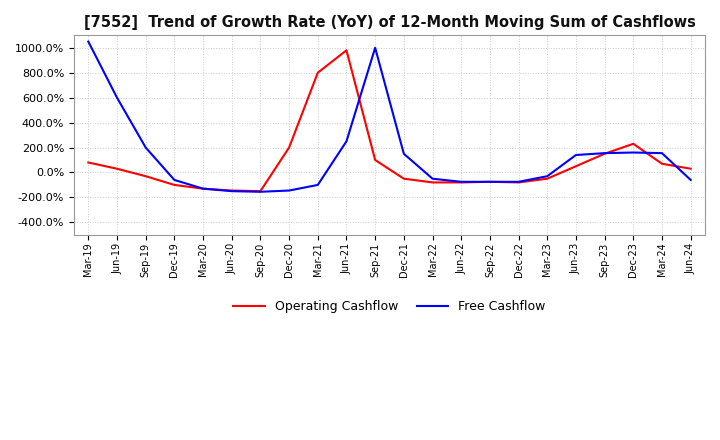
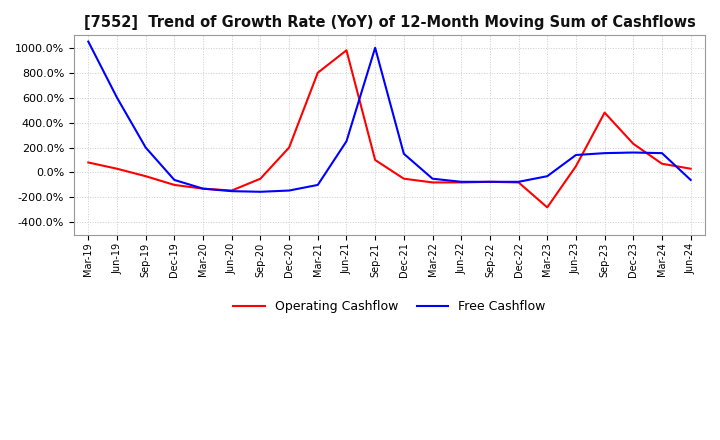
Operating Cashflow/Sep-20: -150% -> -50%
Operating Cashflow/Mar-23: -50% -> -280%
Operating Cashflow/Sep-23: 150% -> 480%
